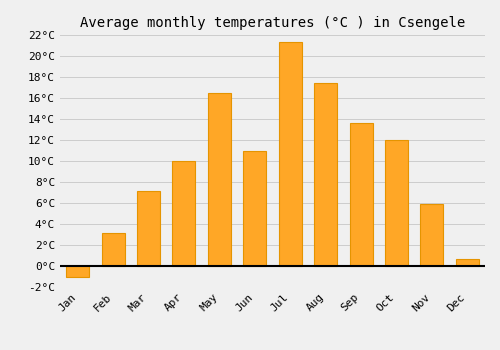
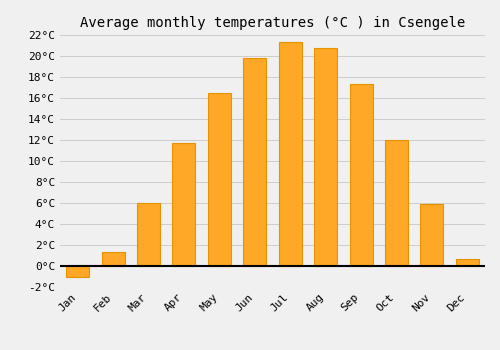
Feb: 3.1°C -> 1.3°C
Mar: 7.1°C -> 6.0°C
Apr: 10.0°C -> 11.7°C
Jun: 11.0°C -> 19.8°C
Aug: 17.4°C -> 20.8°C
Sep: 13.6°C -> 17.3°C
